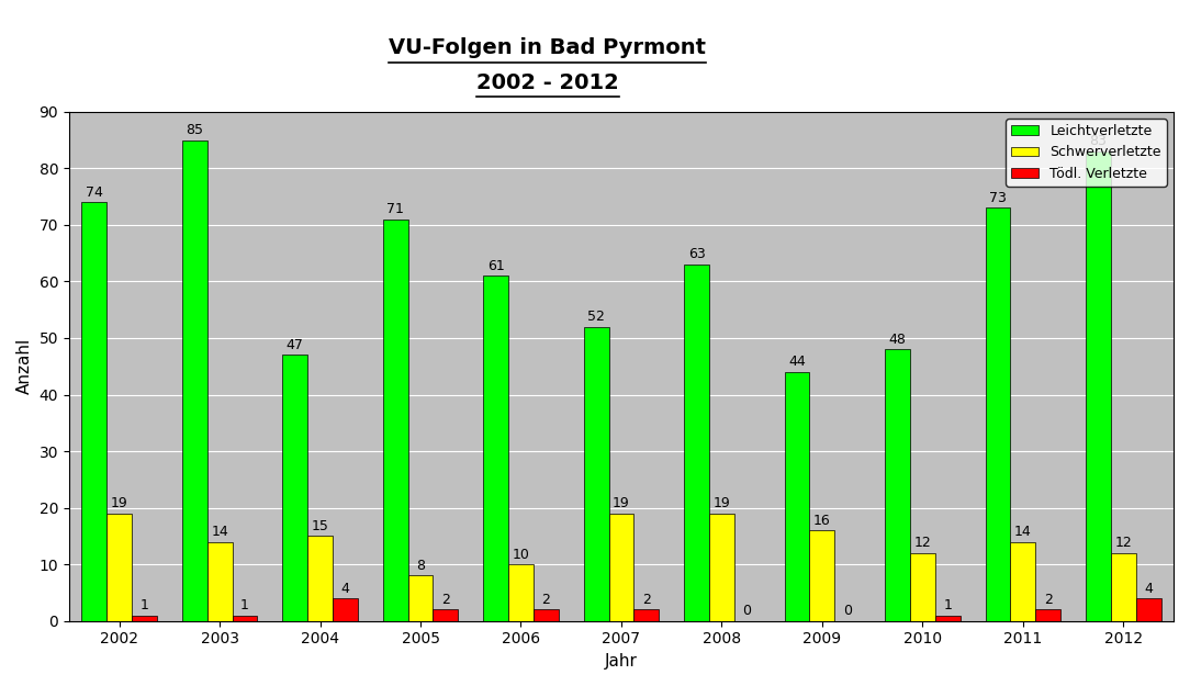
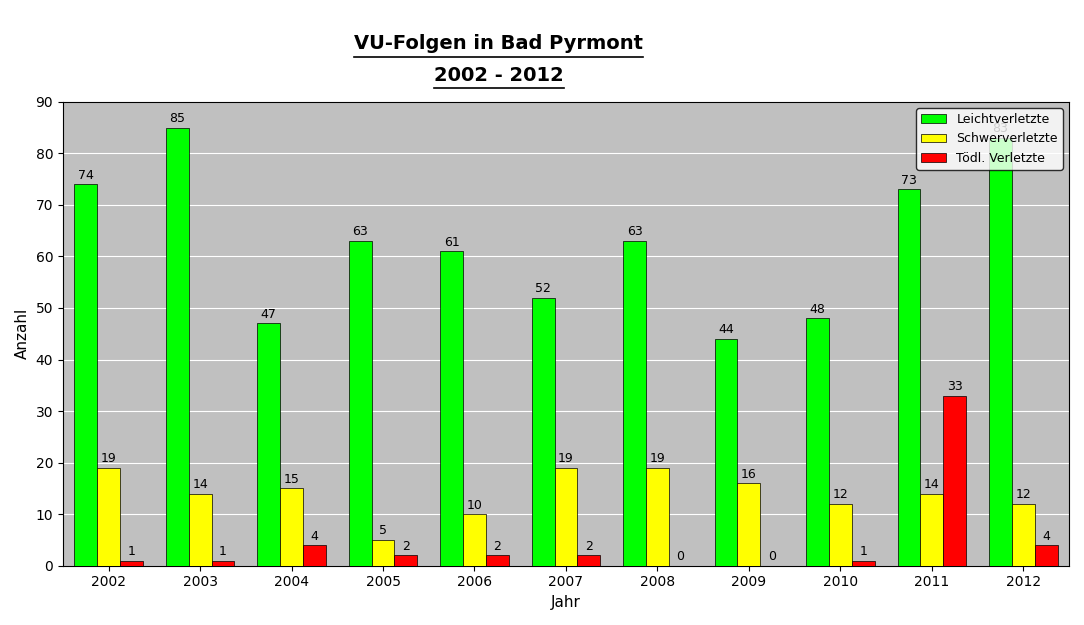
Leichtverletzte/2005: 71 -> 63
Schwerverletzte/2005: 8 -> 5
Tödl. Verletzte/2011: 2 -> 33
